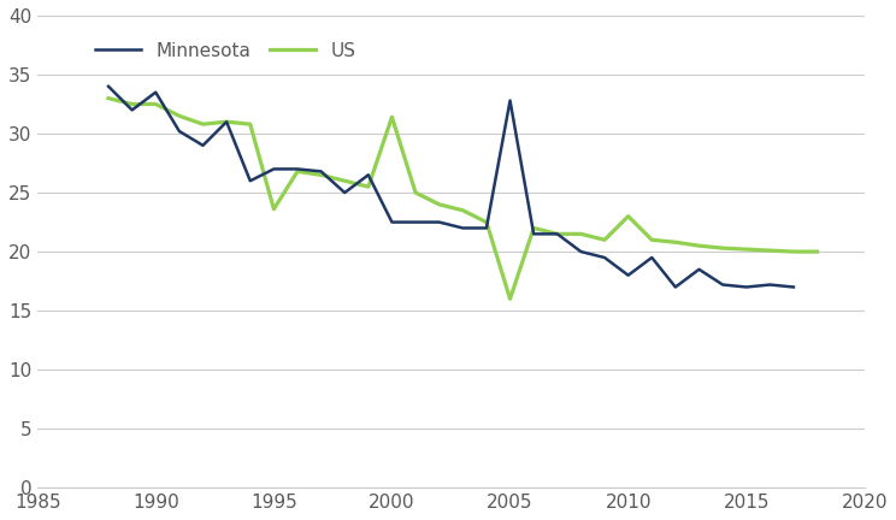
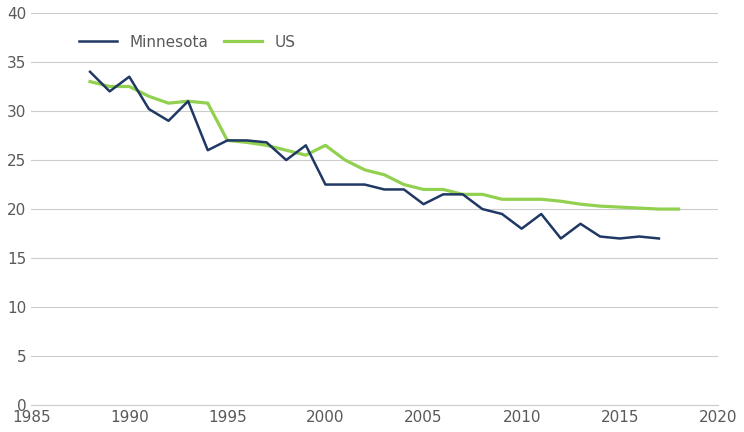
US/1995: 23.6 -> 27.0
US/2000: 31.4 -> 26.5
Minnesota/2005: 32.8 -> 20.5
US/2005: 16.0 -> 22.0
US/2010: 23.0 -> 21.0
